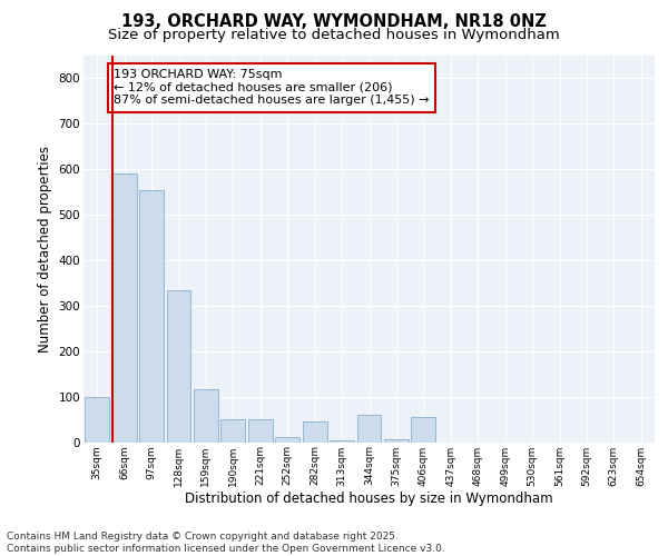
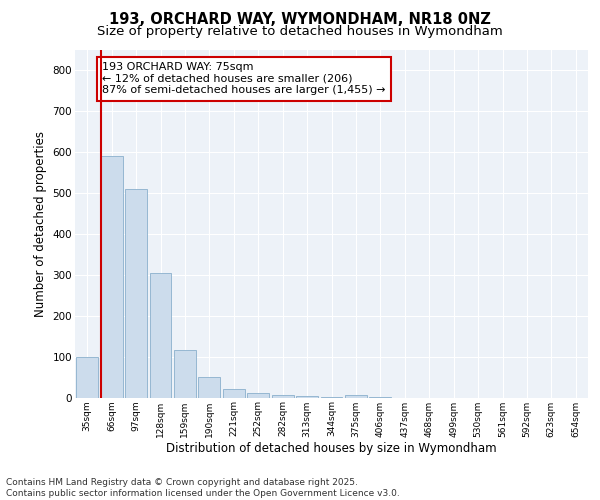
97sqm: 555 -> 510
128sqm: 335 -> 305
221sqm: 50 -> 20
282sqm: 45 -> 5
344sqm: 60 -> 2
406sqm: 55 -> 1
